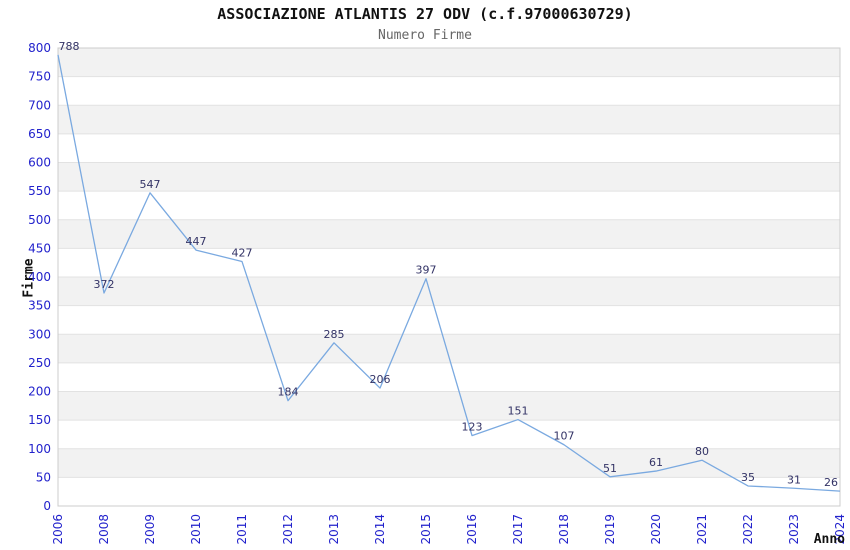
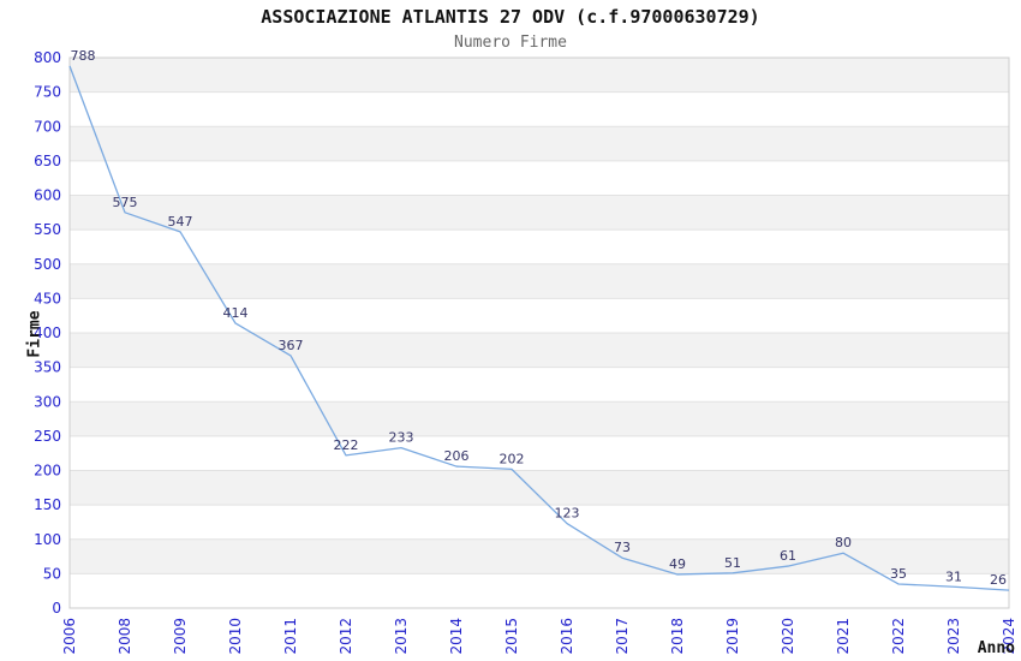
2008: 372 -> 575
2010: 447 -> 414
2011: 427 -> 367
2012: 184 -> 222
2013: 285 -> 233
2015: 397 -> 202
2017: 151 -> 73
2018: 107 -> 49
